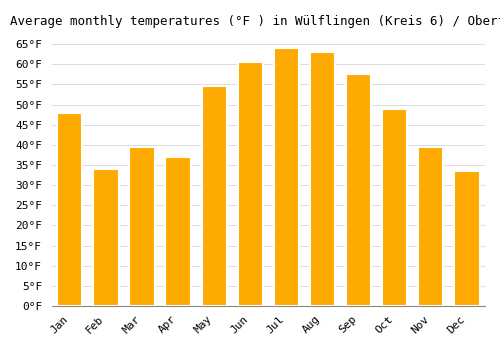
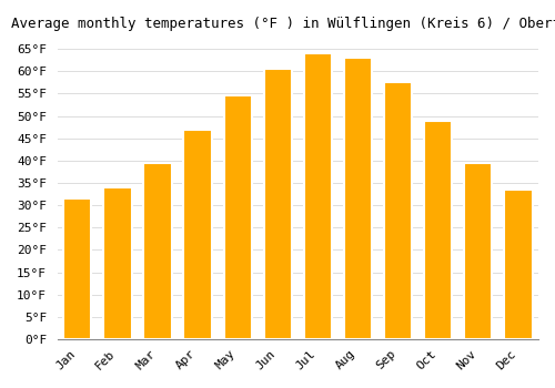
Jan: 48.0°F -> 31.5°F
Apr: 37.0°F -> 47.0°F
